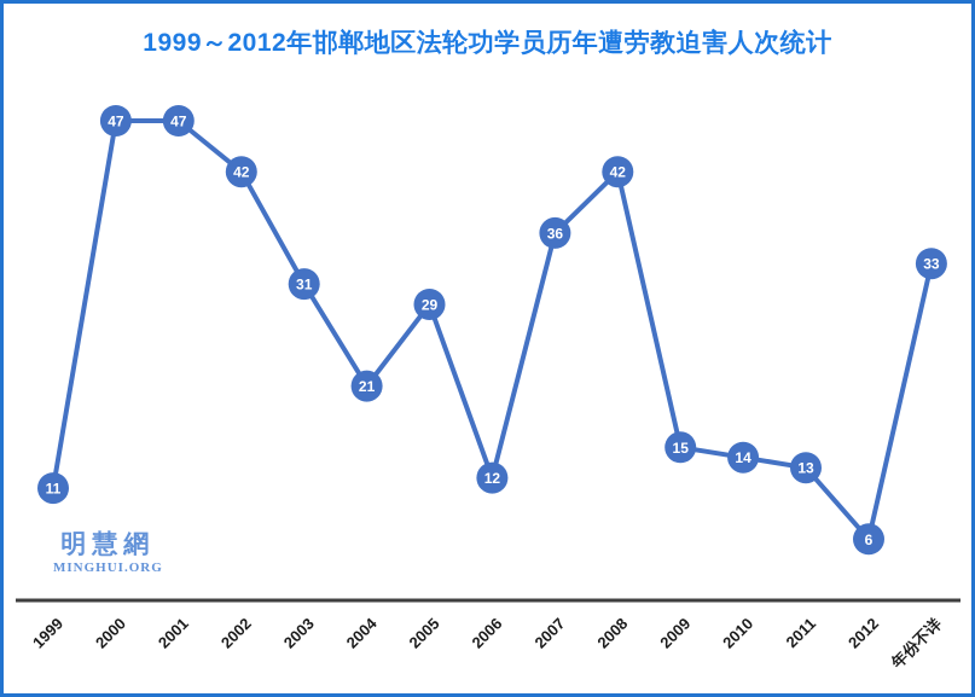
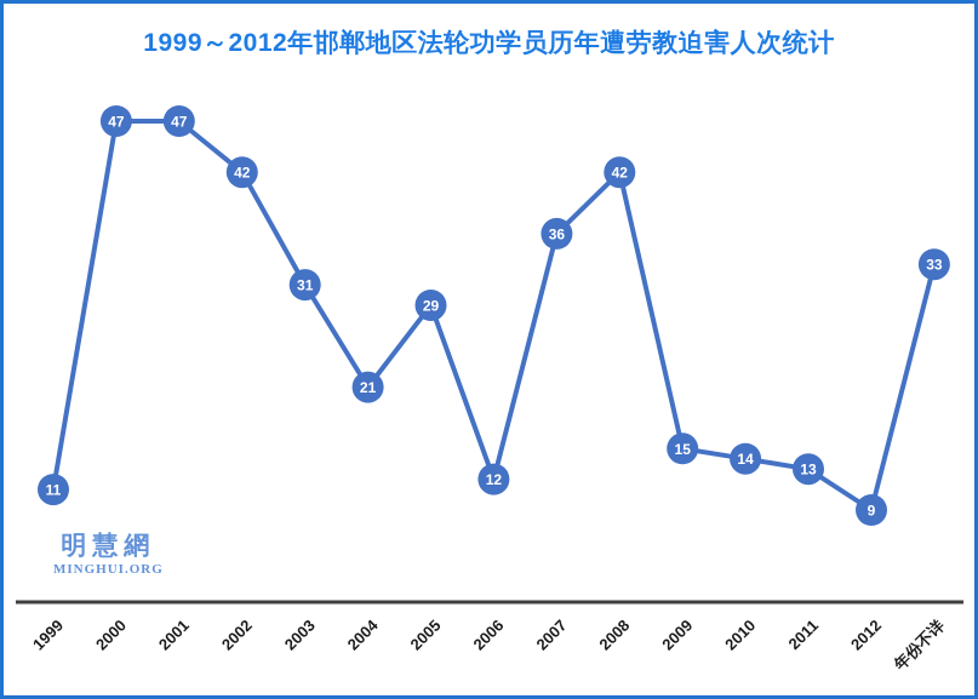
2012: 6 -> 9
